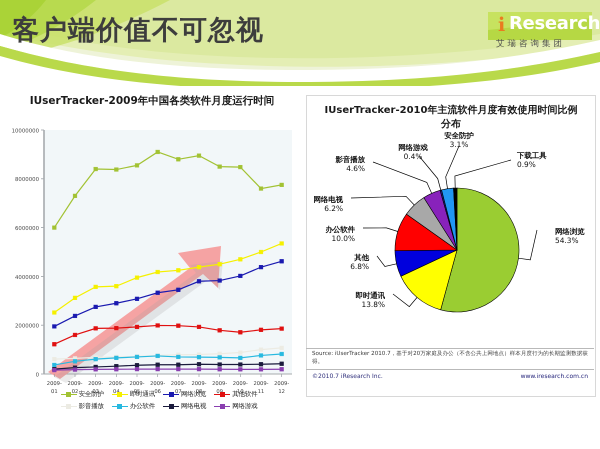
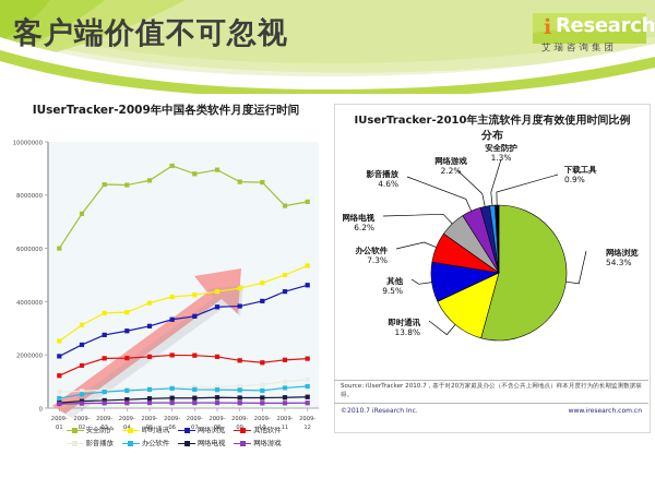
IUserTracker-2010年主流软件月度有效使用时间比例分布/其他: 6.8% -> 9.5%
IUserTracker-2010年主流软件月度有效使用时间比例分布/办公软件: 10.0% -> 7.3%
IUserTracker-2010年主流软件月度有效使用时间比例分布/网络游戏: 0.4% -> 2.2%
IUserTracker-2010年主流软件月度有效使用时间比例分布/安全防护: 3.1% -> 1.3%
